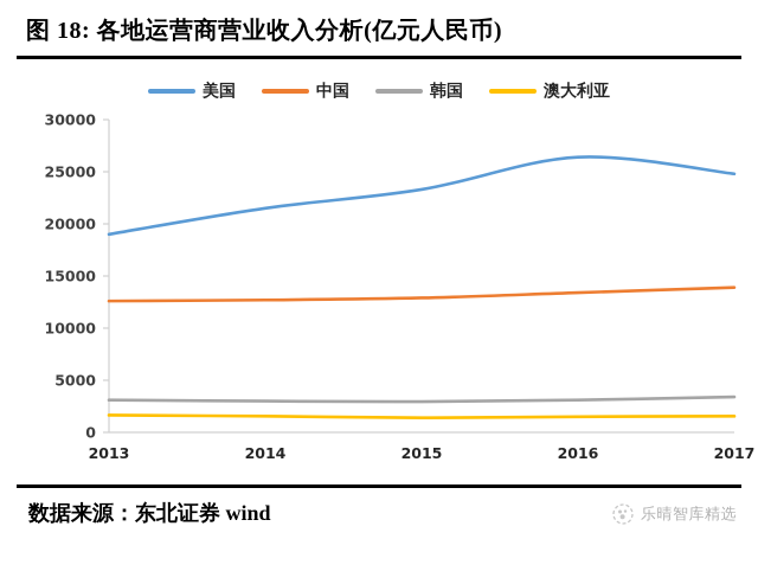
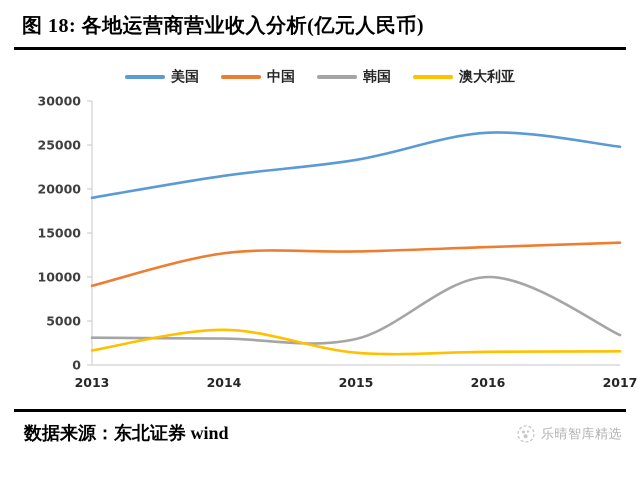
中国/2013: 13000 -> 9000
澳大利亚/2014: 2000 -> 4000
韩国/2016: 3000 -> 10000
